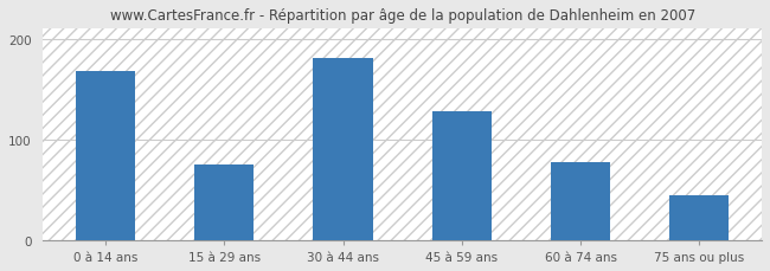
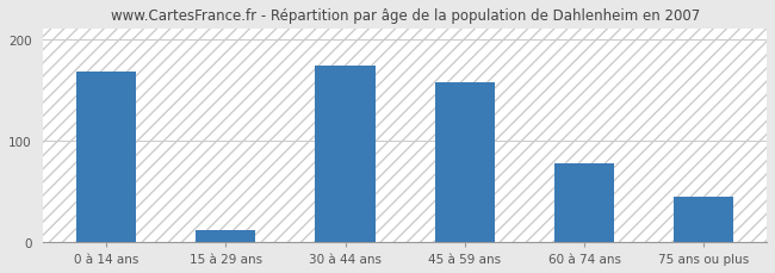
15 à 29 ans: 75 -> 12
30 à 44 ans: 181 -> 174
45 à 59 ans: 128 -> 158
